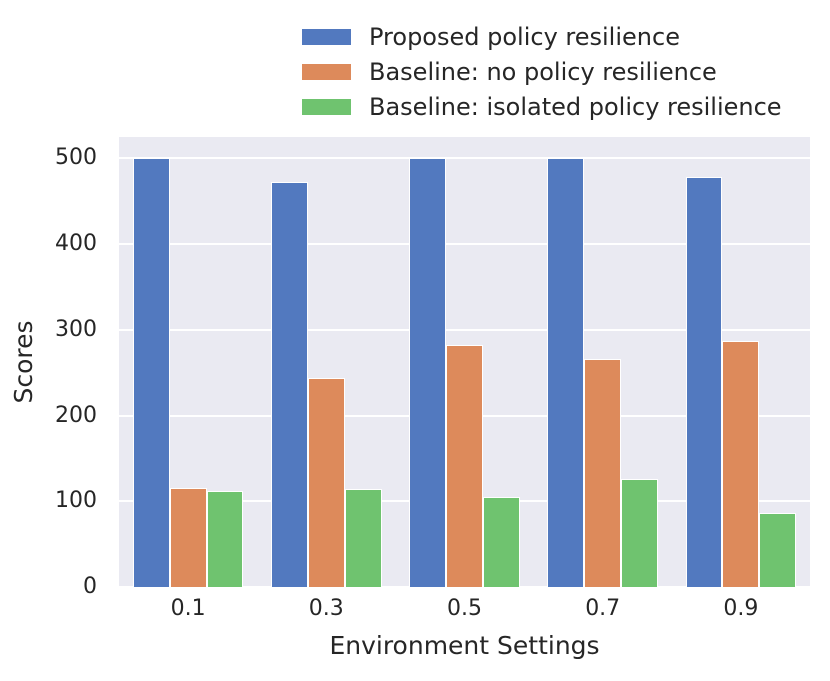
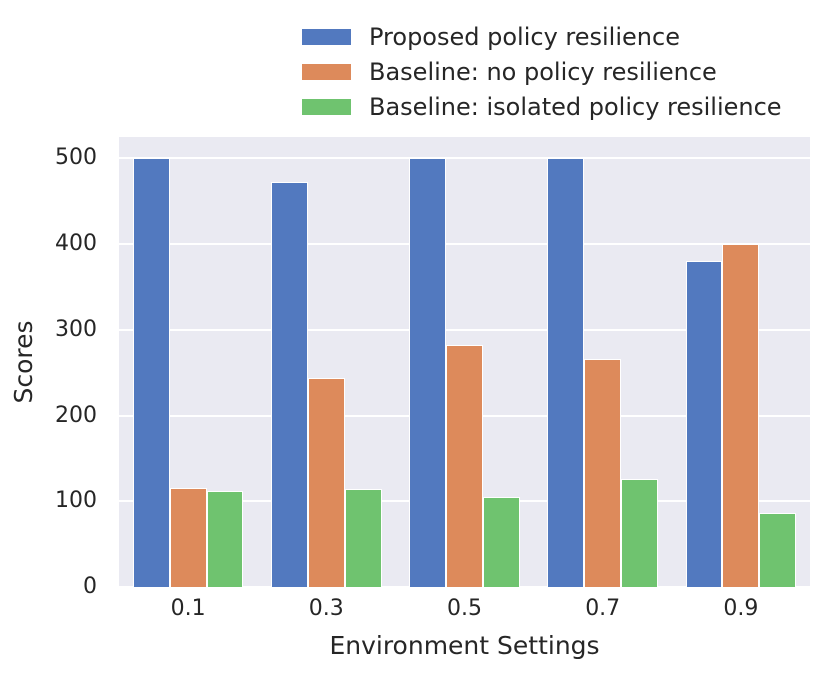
Proposed policy resilience/0.9: 480 -> 380
Baseline: no policy resilience/0.9: 290 -> 400
